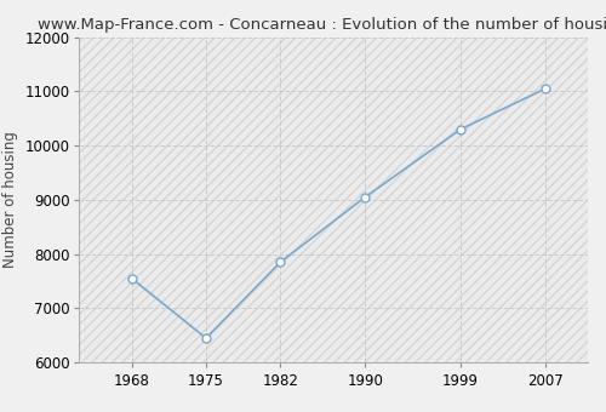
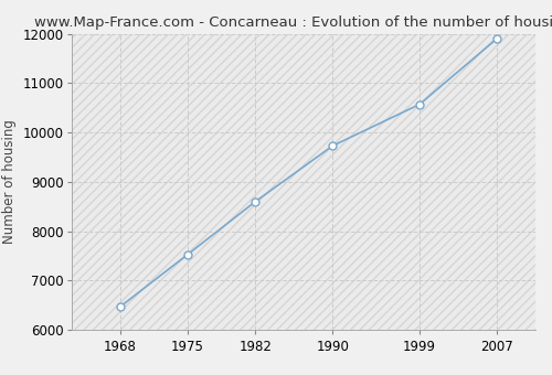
1968: 7550 -> 6470
1975: 6450 -> 7530
1982: 7850 -> 8600
1990: 9050 -> 9730
1999: 10300 -> 10570
2007: 11050 -> 11900
